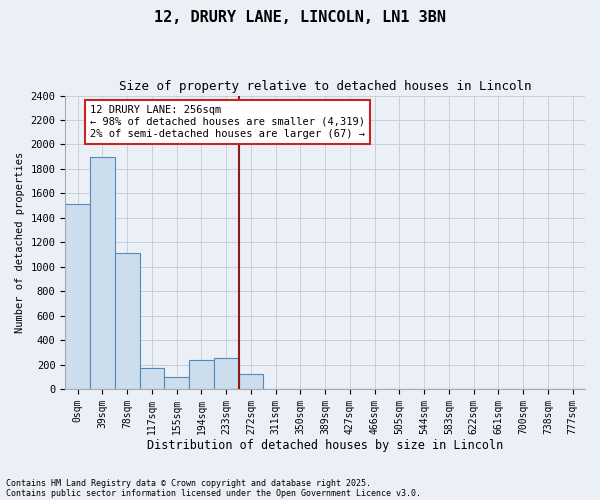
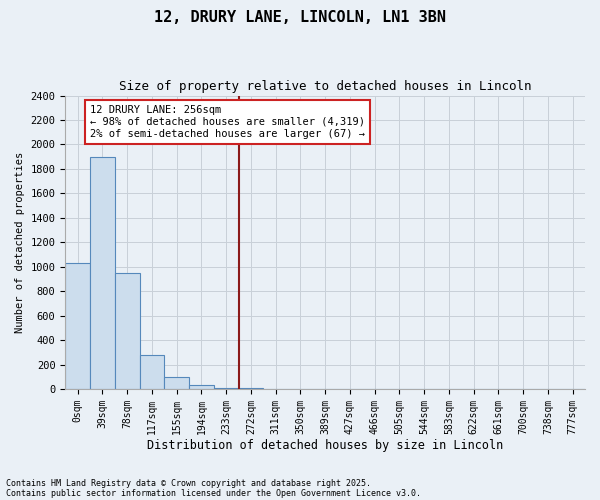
0sqm: 1510 -> 1030
78sqm: 1110 -> 950
117sqm: 170 -> 280
194sqm: 240 -> 30
233sqm: 250 -> 10
272sqm: 120 -> 0
